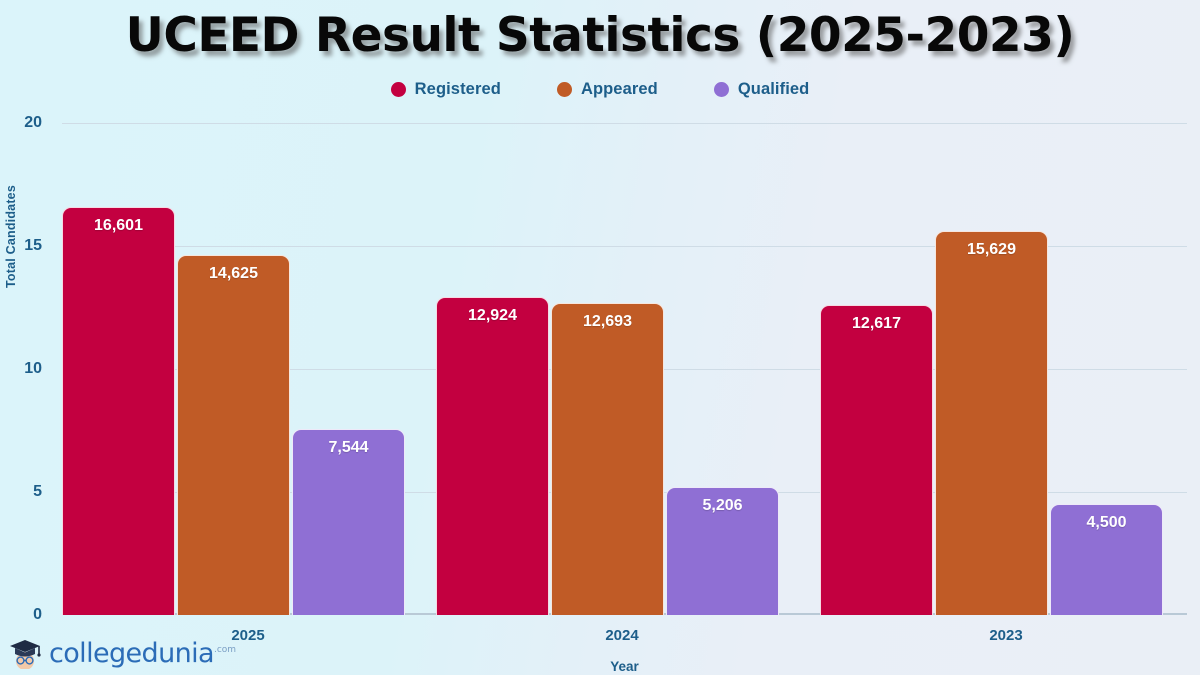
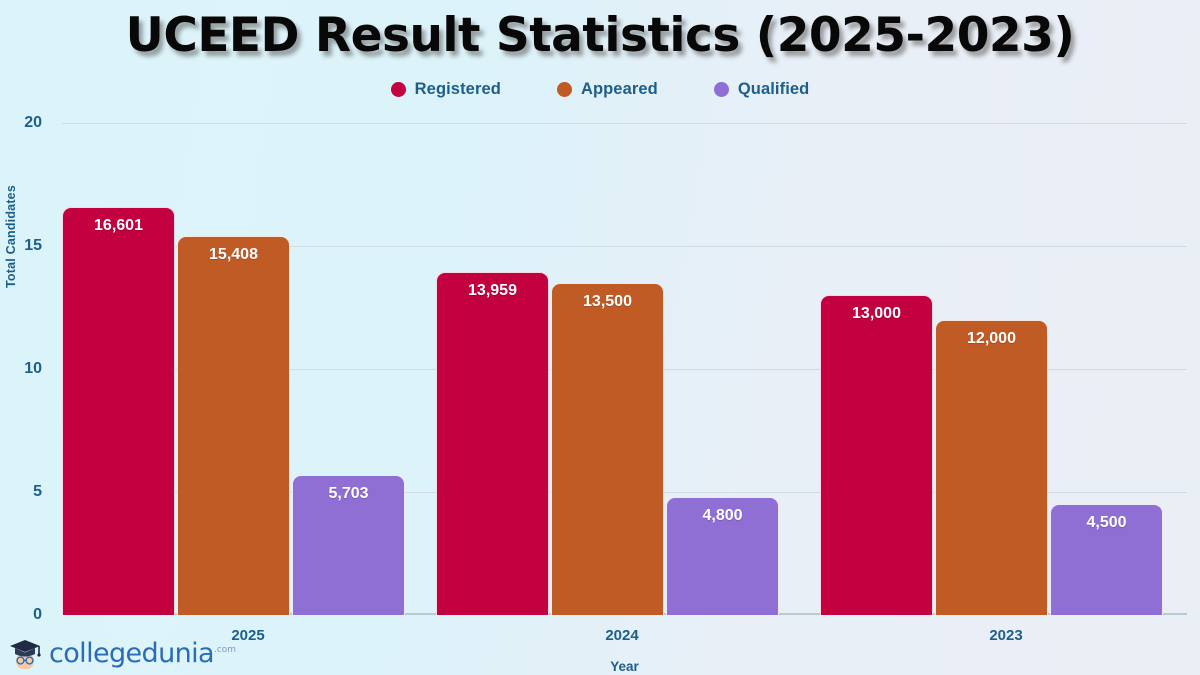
Appeared/2025: 14,625 -> 15,408
Qualified/2025: 7,544 -> 5,703
Registered/2024: 12,924 -> 13,959
Appeared/2024: 12,693 -> 13,500
Qualified/2024: 5,206 -> 4,800
Registered/2023: 12,617 -> 13,000
Appeared/2023: 15,629 -> 12,000
